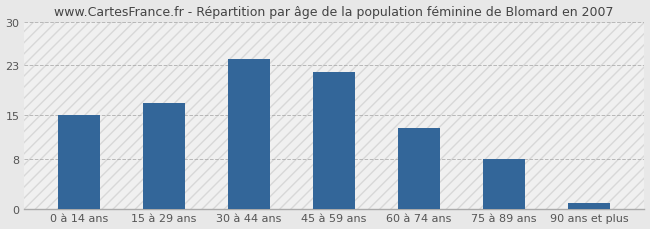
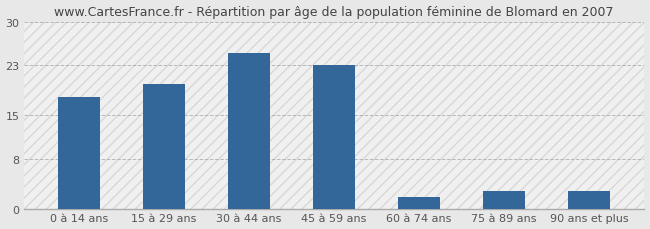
0 à 14 ans: 15 -> 18
15 à 29 ans: 17 -> 20
30 à 44 ans: 24 -> 25
45 à 59 ans: 22 -> 23
60 à 74 ans: 13 -> 2
75 à 89 ans: 8 -> 3
90 ans et plus: 1 -> 3
